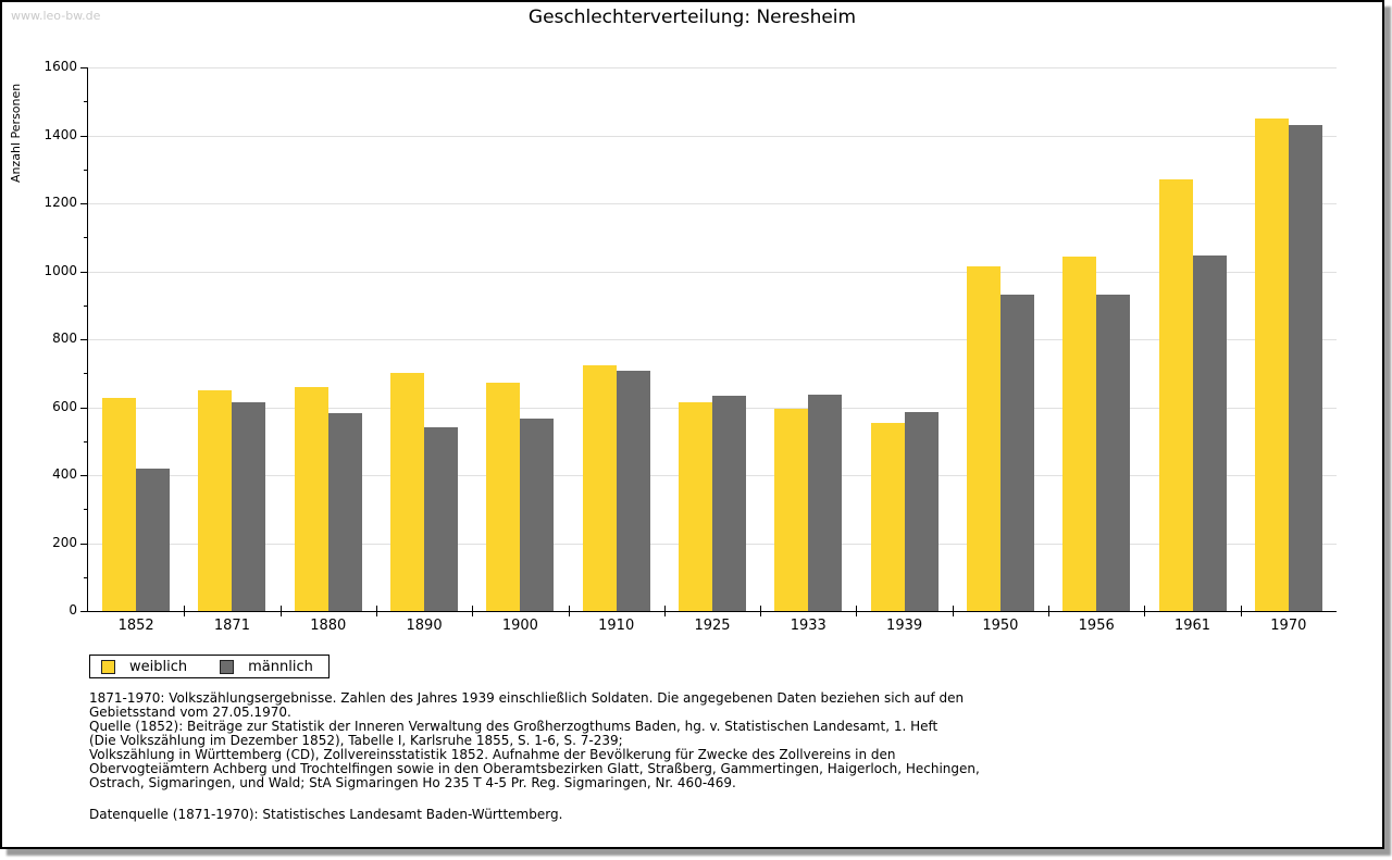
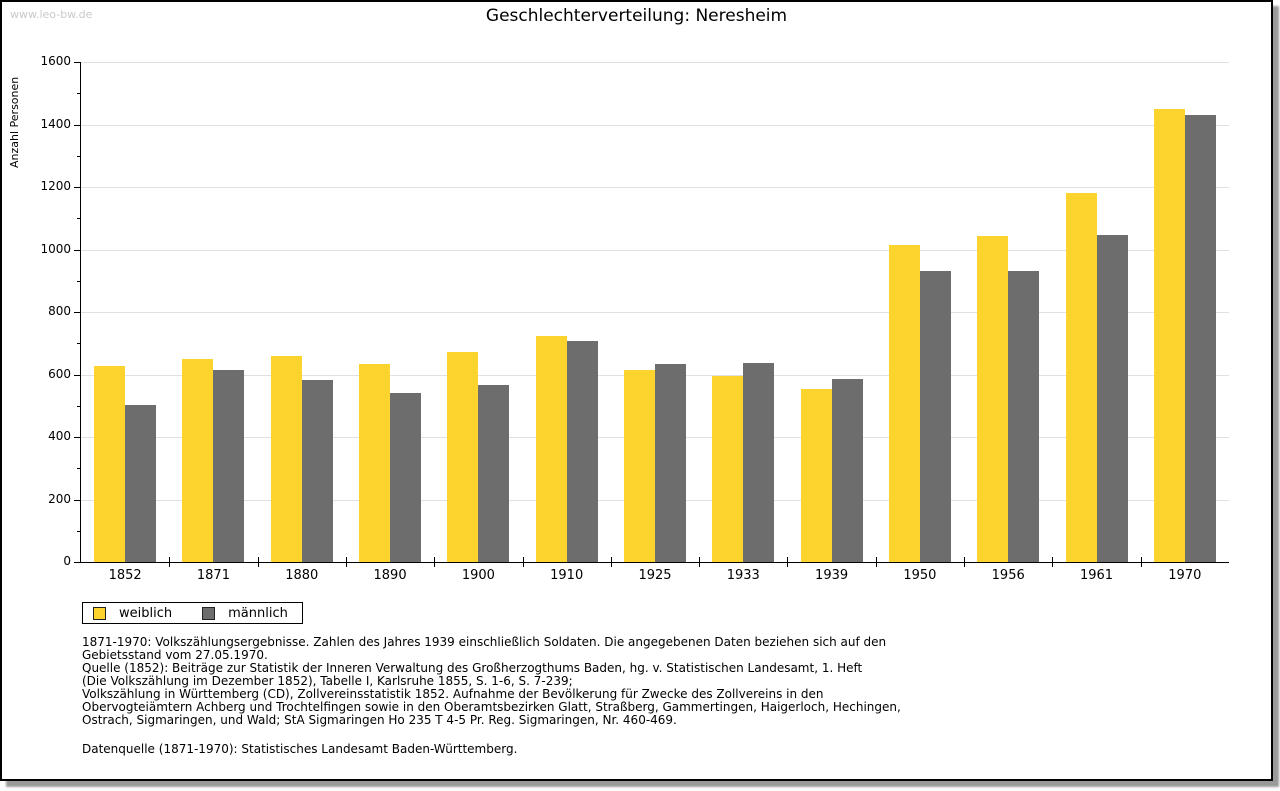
männlich/1852: 420 -> 500
weiblich/1890: 700 -> 630
weiblich/1961: 1270 -> 1180
